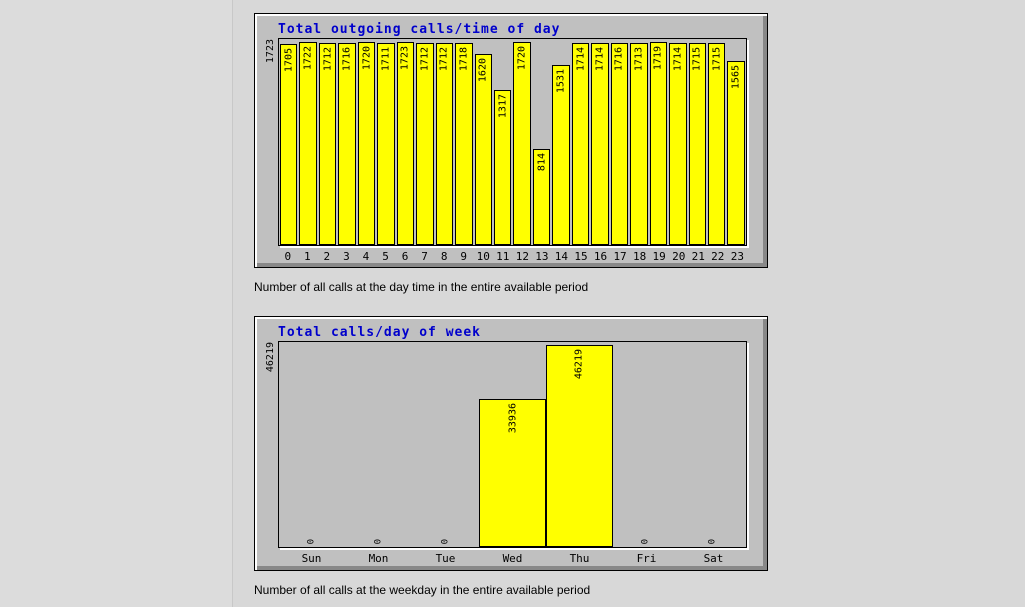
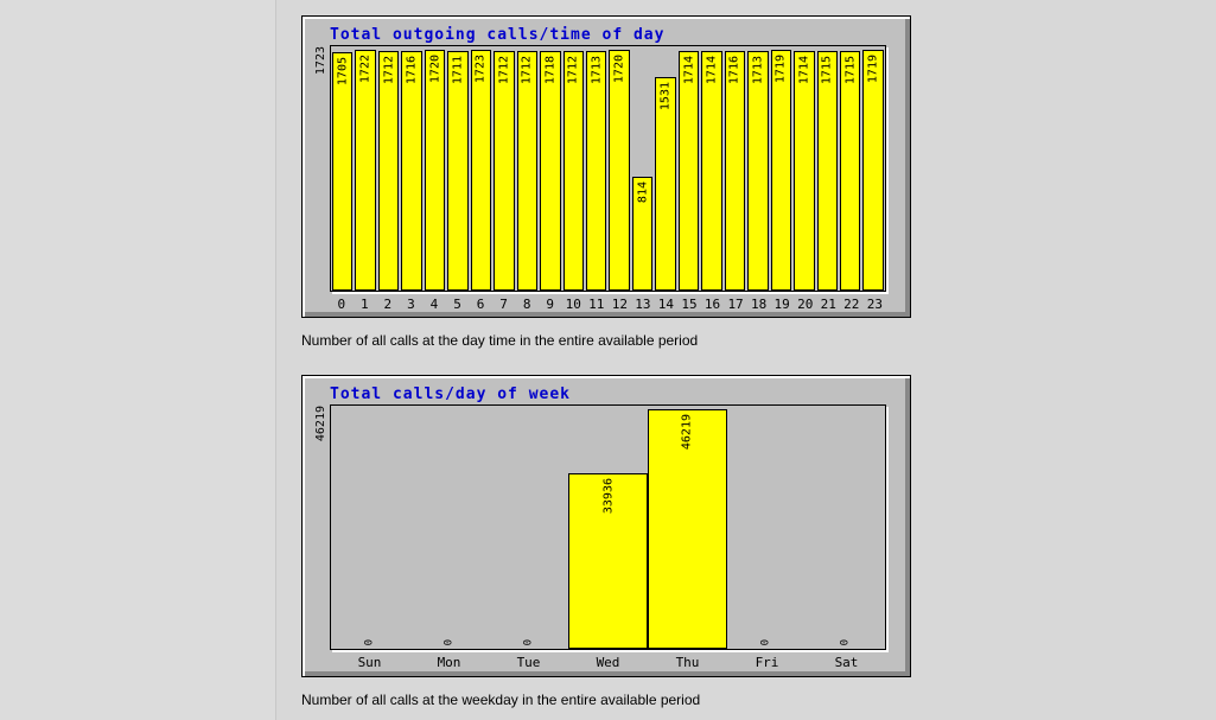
Total outgoing calls/time of day/10: 1620 -> 1712
Total outgoing calls/time of day/11: 1317 -> 1713
Total outgoing calls/time of day/23: 1565 -> 1719
